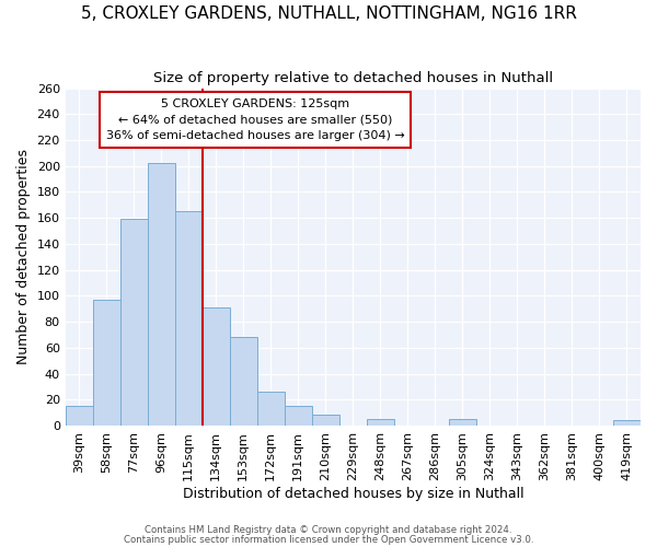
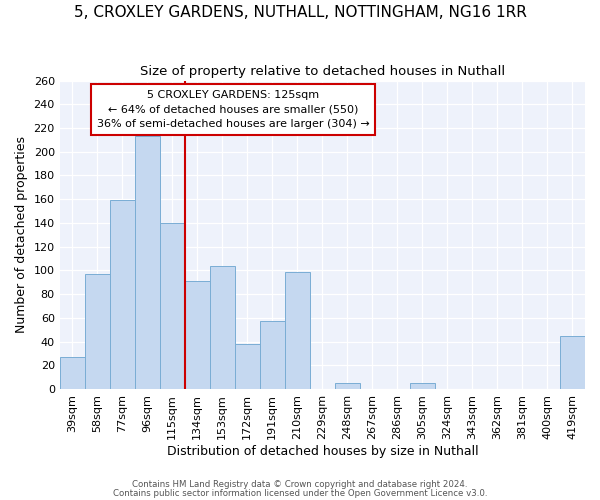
39sqm: 15 -> 27
96sqm: 202 -> 213
115sqm: 165 -> 140
153sqm: 68 -> 104
172sqm: 26 -> 38
191sqm: 15 -> 57
210sqm: 8 -> 99
419sqm: 4 -> 45
